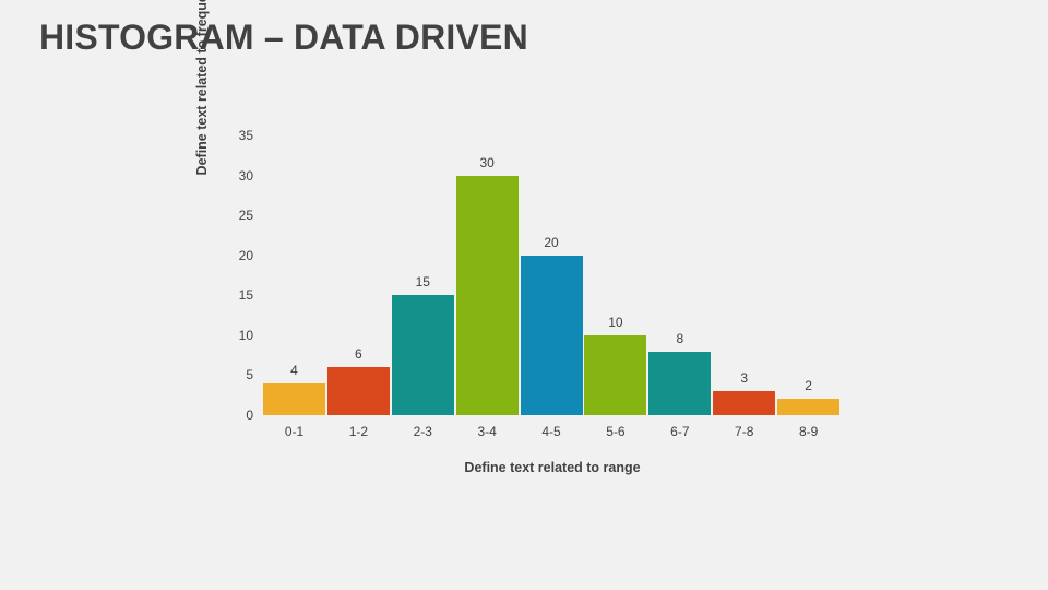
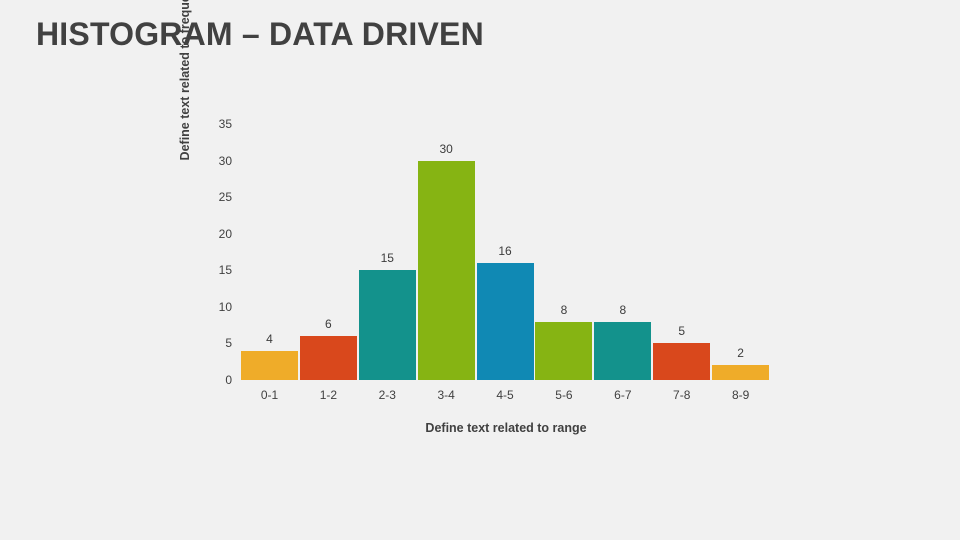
4-5: 20 -> 16
5-6: 10 -> 8
7-8: 3 -> 5
